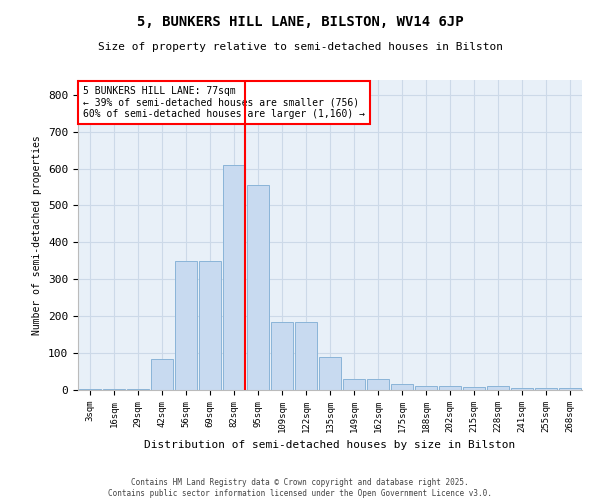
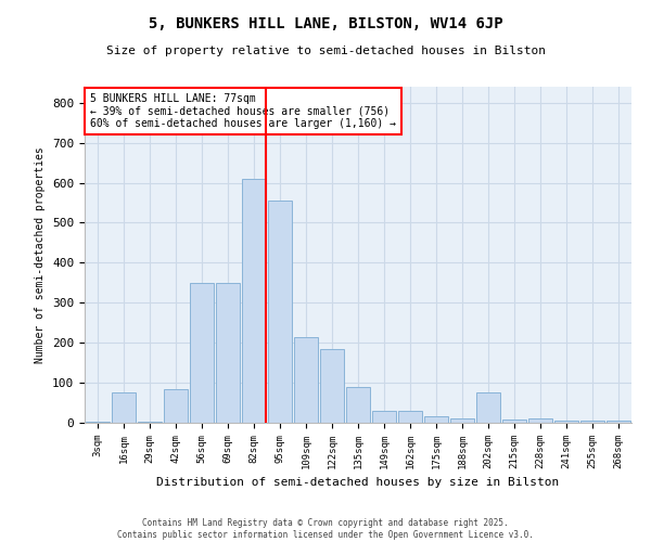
16sqm: 4 -> 75
109sqm: 185 -> 215
202sqm: 10 -> 75
